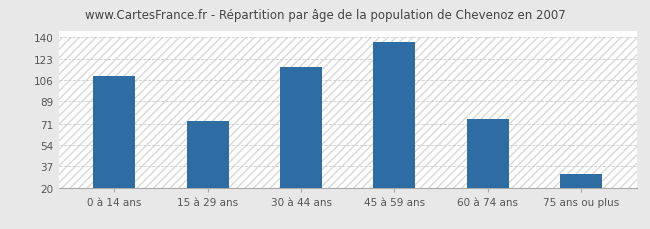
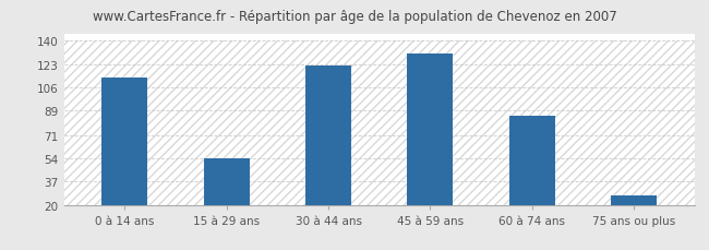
0 à 14 ans: 109 -> 113
15 à 29 ans: 73 -> 54
30 à 44 ans: 116 -> 122
45 à 59 ans: 136 -> 131
60 à 74 ans: 75 -> 85
75 ans ou plus: 31 -> 27
